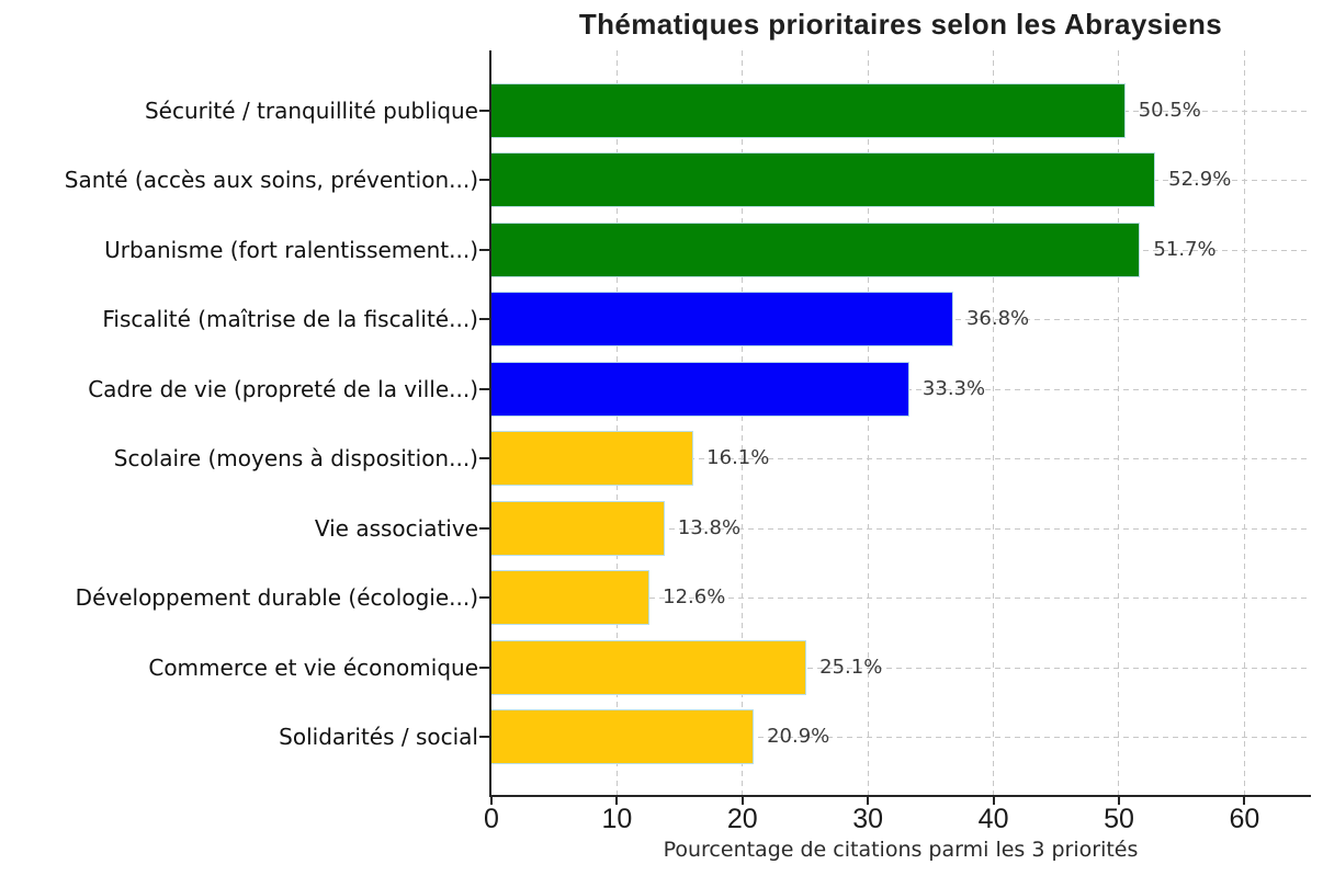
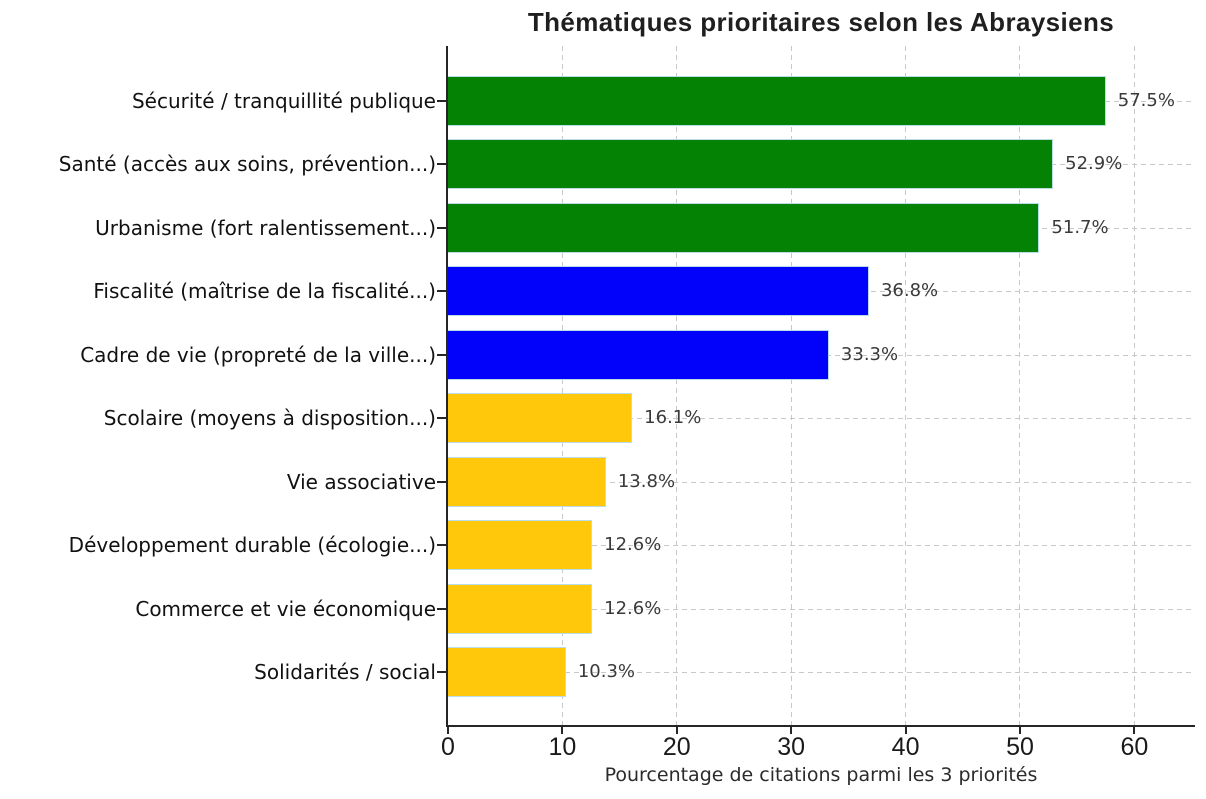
Sécurité / tranquillité publique: 50.5% -> 57.5%
Commerce et vie économique: 25.1% -> 12.6%
Solidarités / social: 20.9% -> 10.3%
